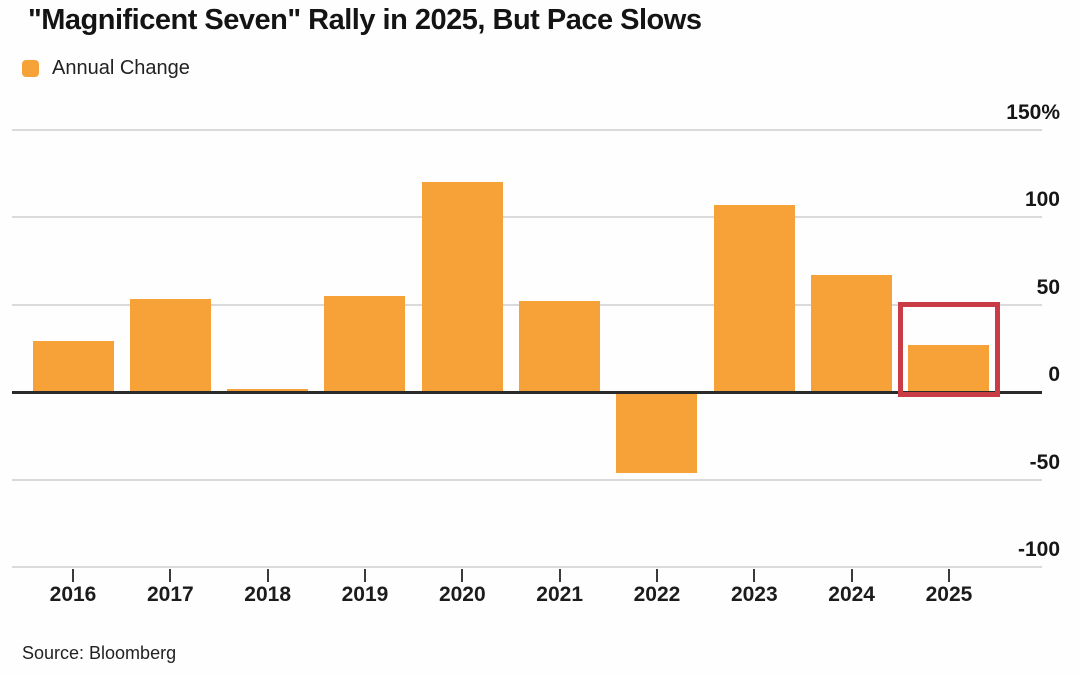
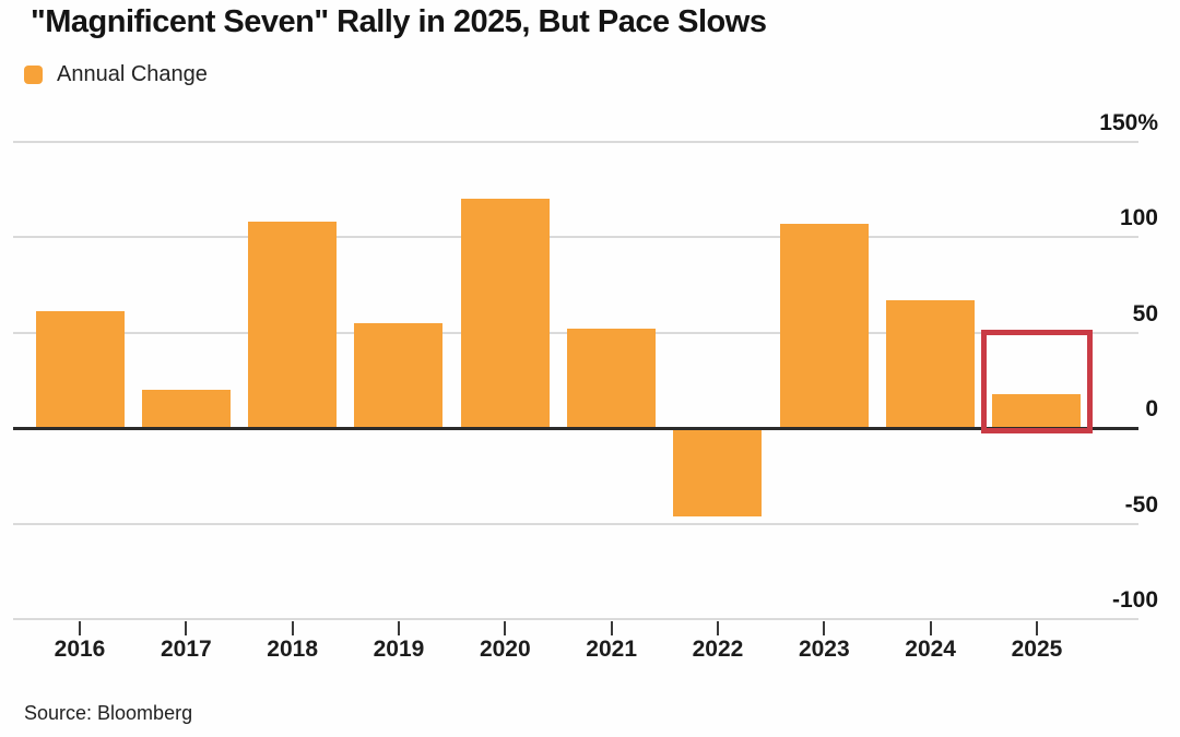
2016: 29% -> 61%
2017: 53% -> 20%
2018: 2% -> 108%
2025: 27% -> 18%
